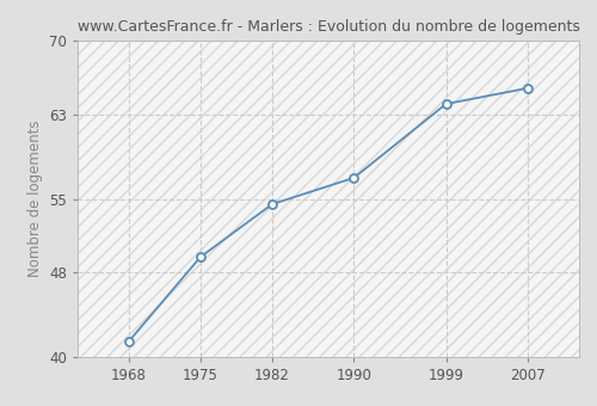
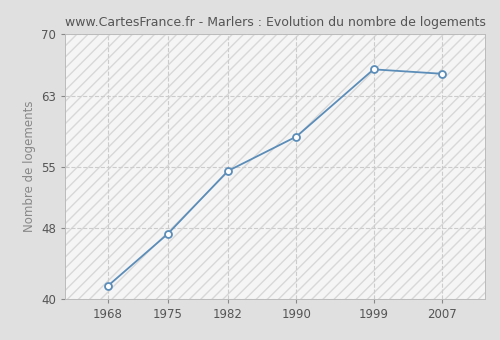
1975: 49.5 -> 47.4
1990: 57.0 -> 58.4
1999: 64.0 -> 66.0
